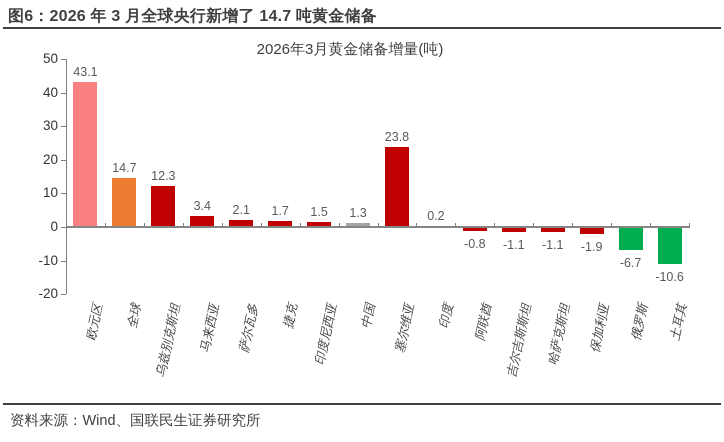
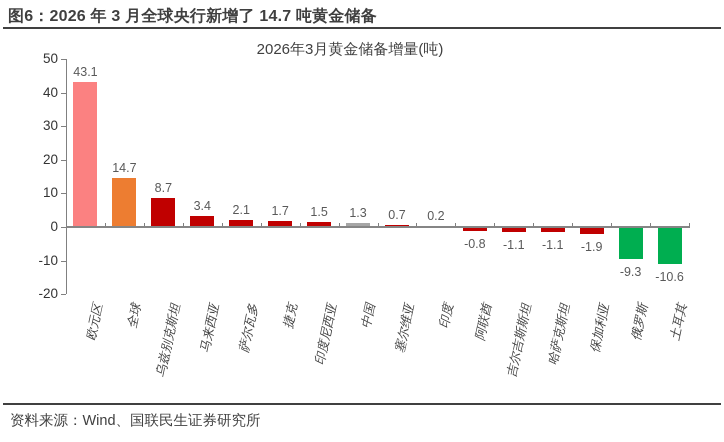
乌兹别克斯坦: 12.3 -> 8.7
塞尔维亚: 23.8 -> 0.7
俄罗斯: -6.7 -> -9.3
